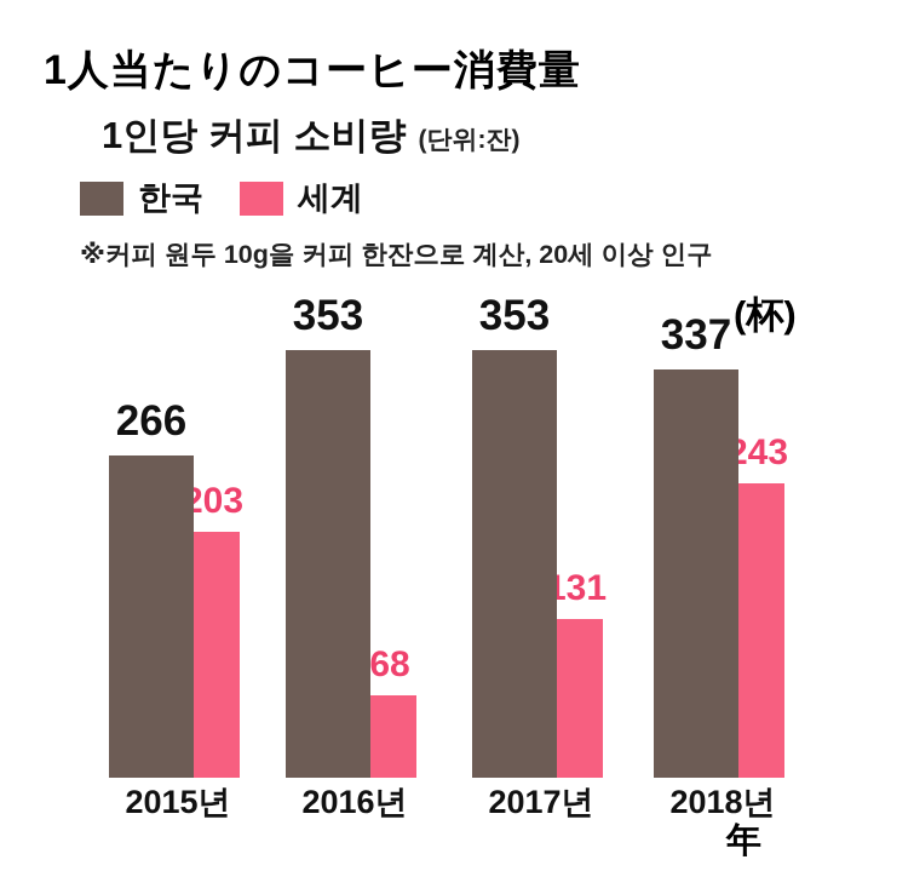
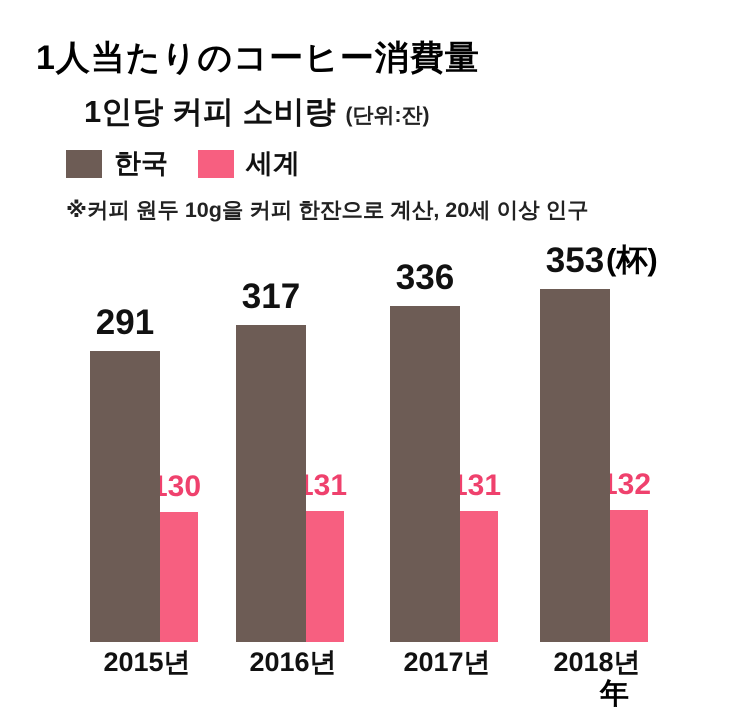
한국/2015년: 266 -> 291
세계/2015년: 203 -> 130
한국/2016년: 353 -> 317
세계/2016년: 68 -> 131
한국/2017년: 353 -> 336
한국/2018년: 337 -> 353
세계/2018년: 243 -> 132
